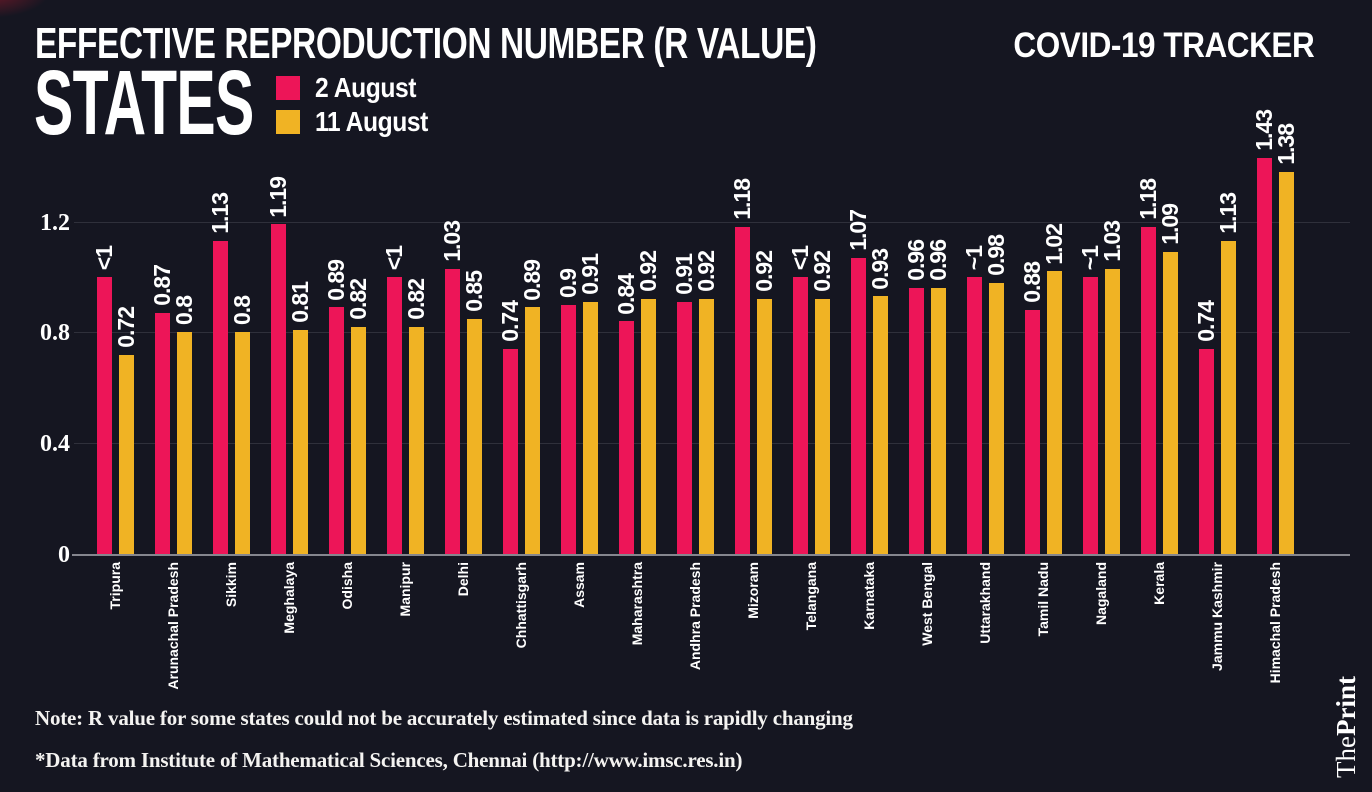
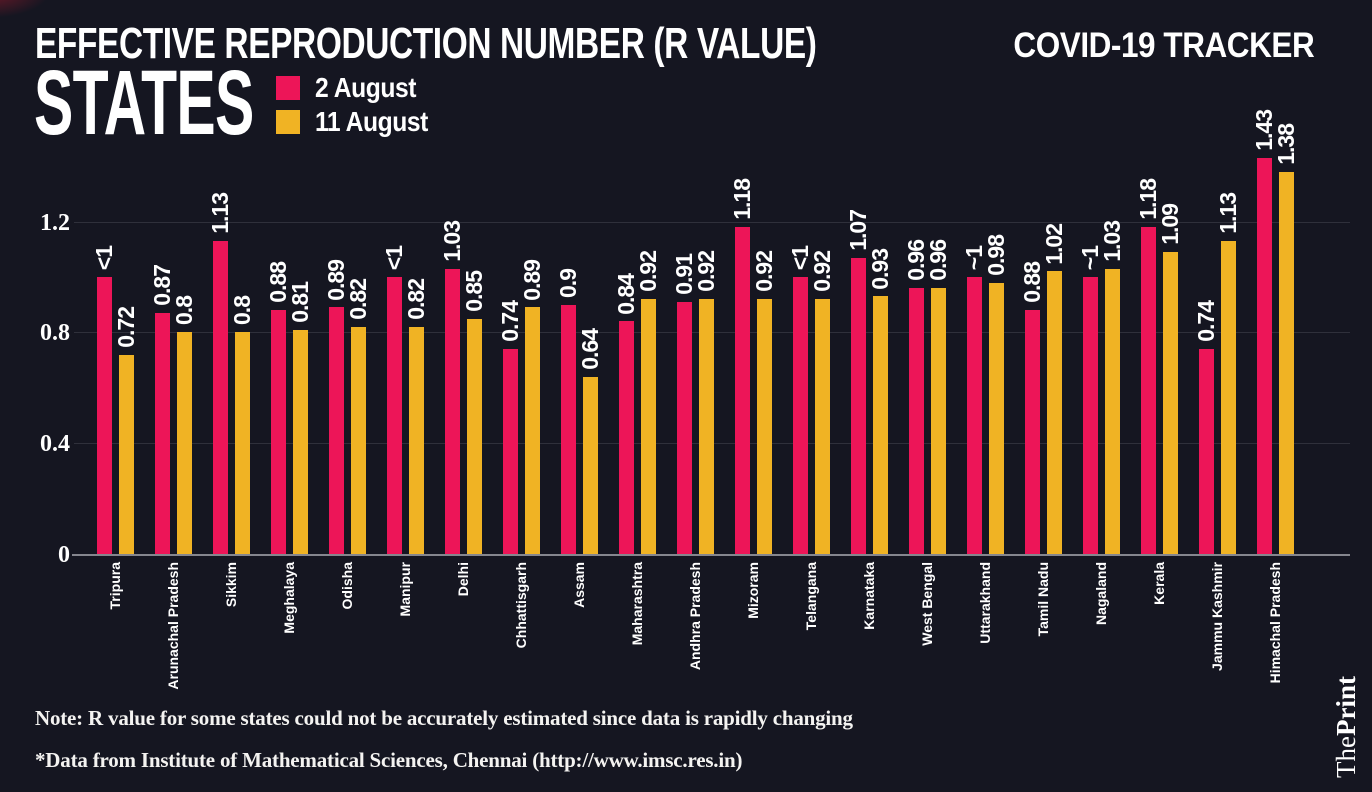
2 August/Meghalaya: 1.19 -> 0.88
11 August/Assam: 0.91 -> 0.64
